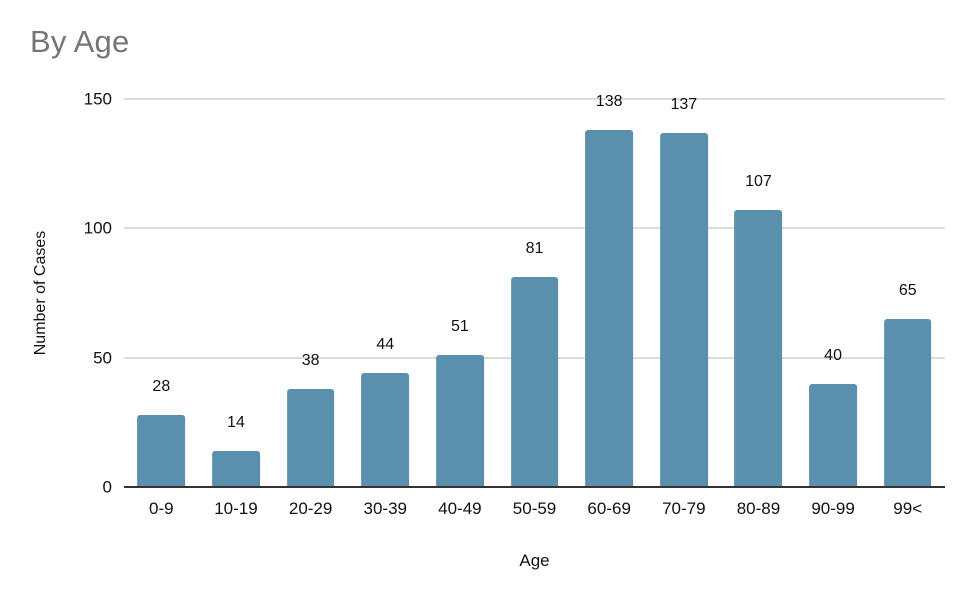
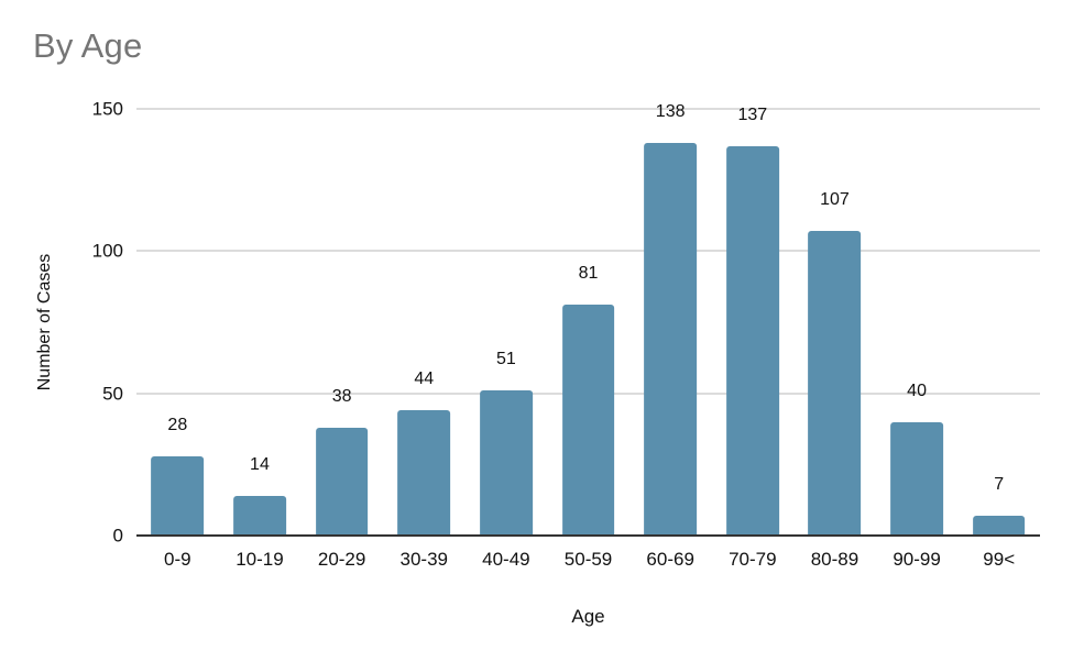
99<: 65 -> 7
